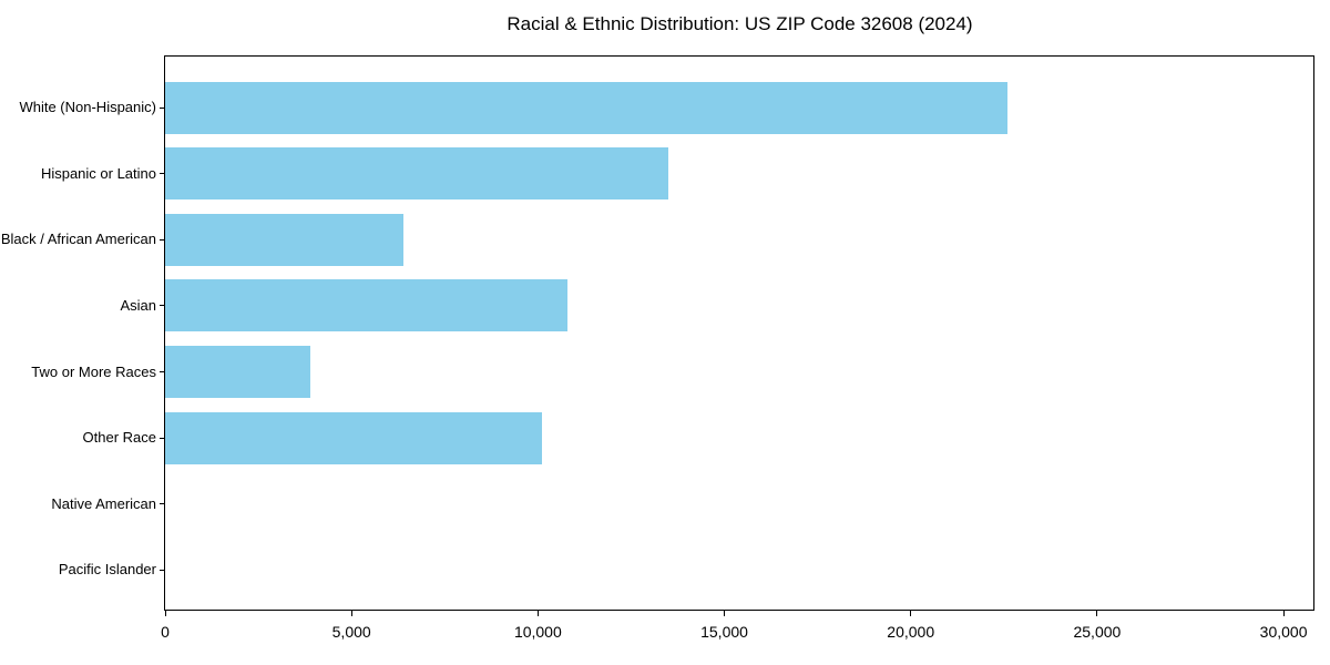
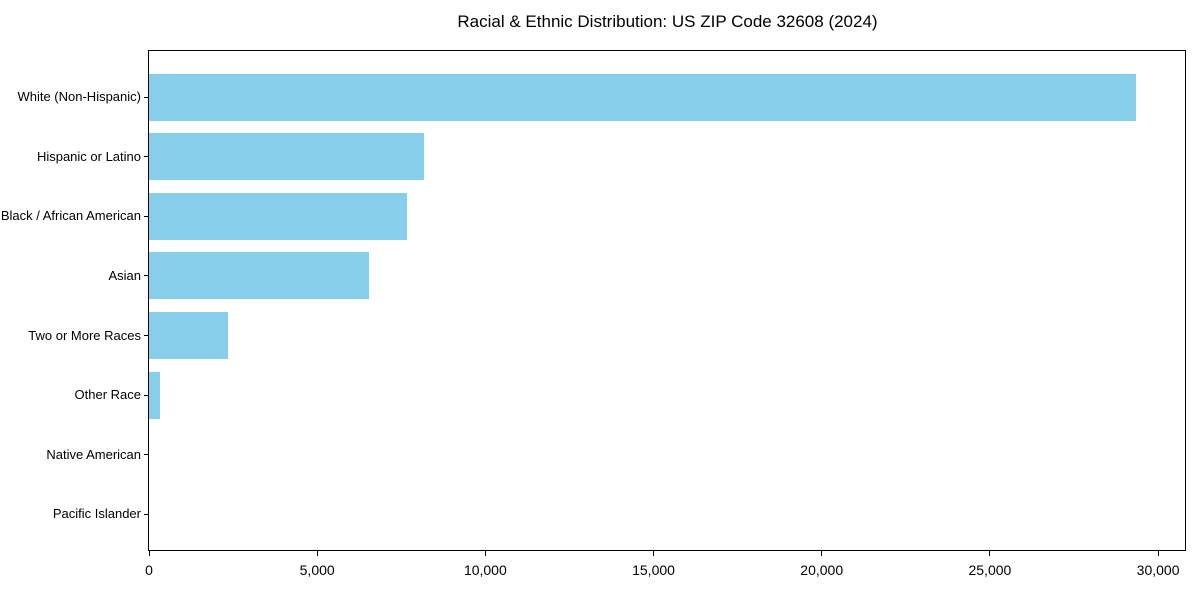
White (Non-Hispanic): 22600 -> 29400
Hispanic or Latino: 13500 -> 8200
Black / African American: 6400 -> 7700
Asian: 10800 -> 6500
Two or More Races: 3900 -> 2400
Other Race: 10100 -> 300
